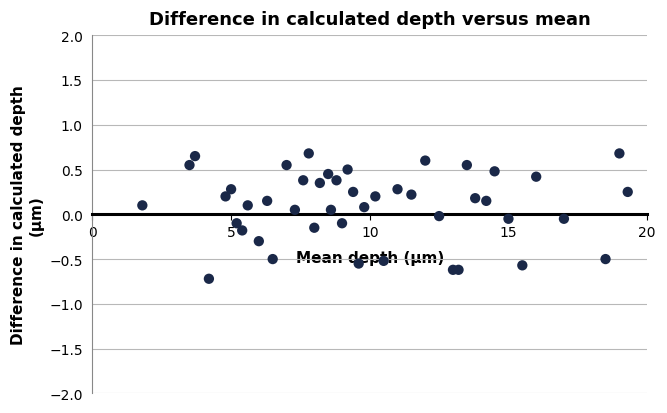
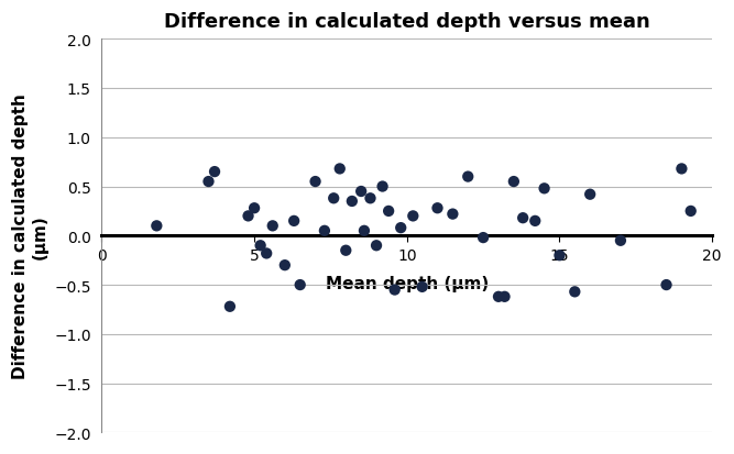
15: -0.05 -> -0.20
